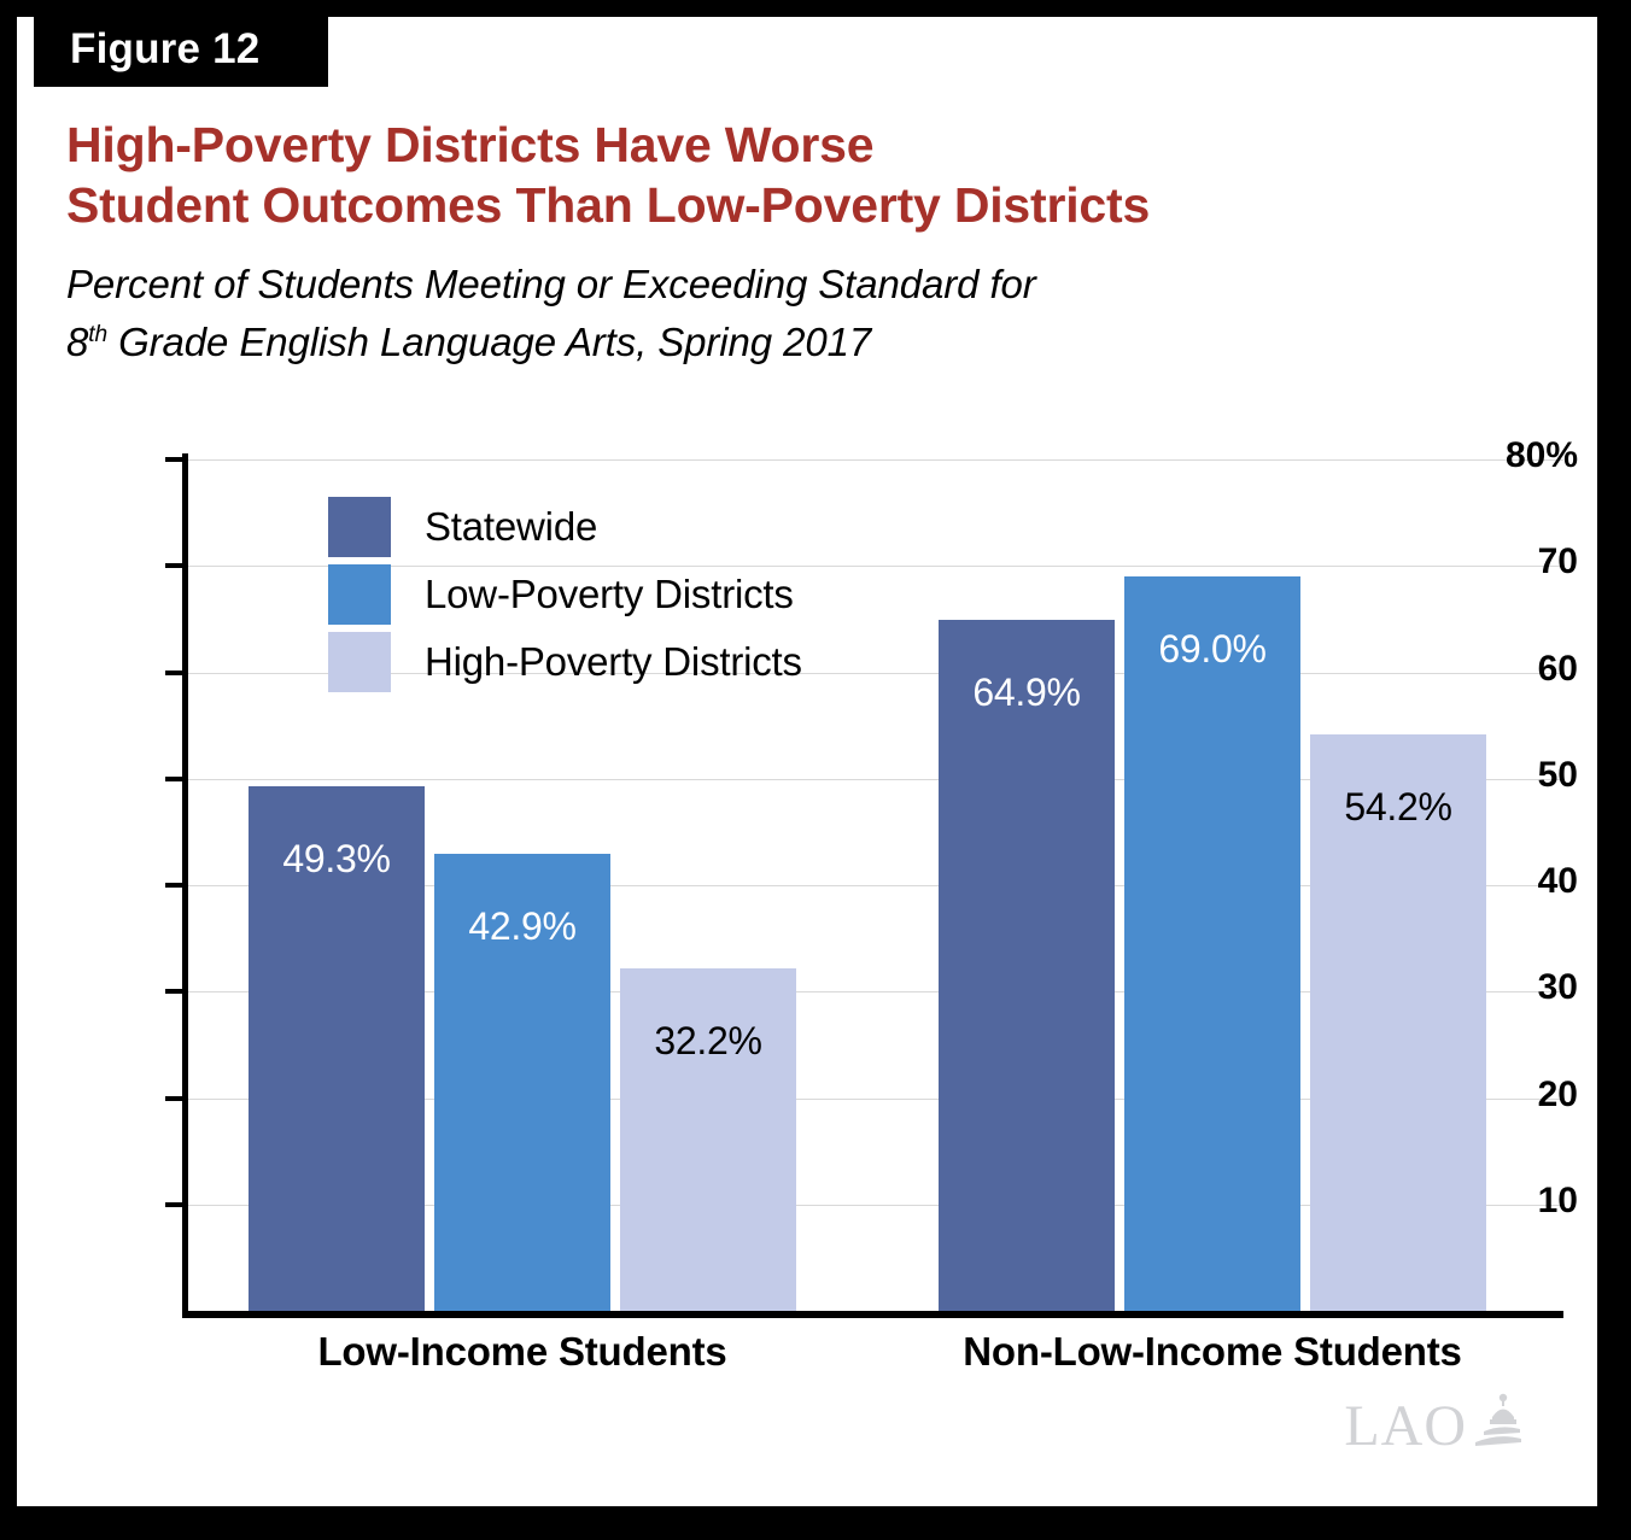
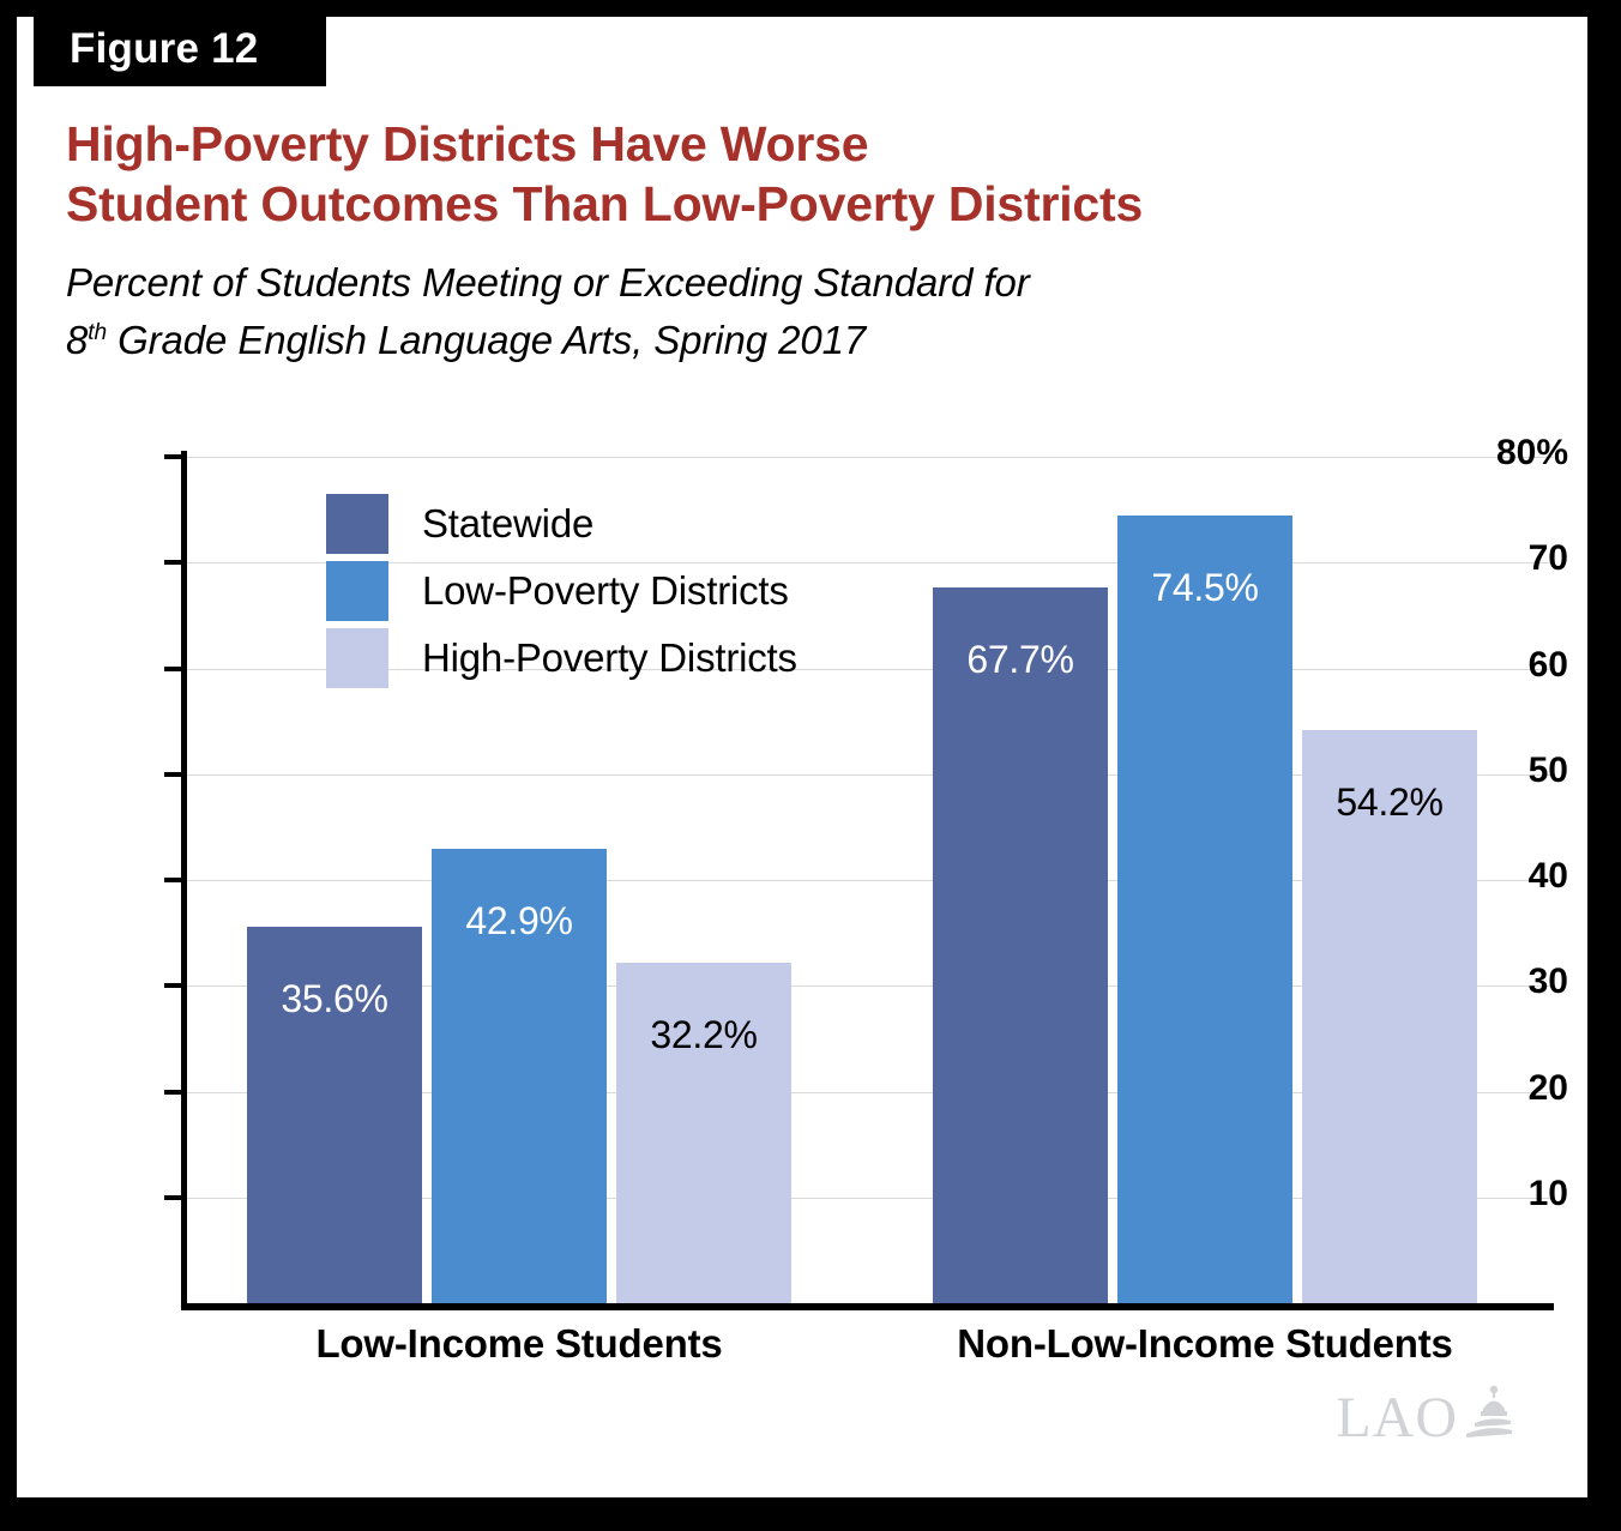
Statewide/Low-Income Students: 49.3% -> 35.6%
Statewide/Non-Low-Income Students: 64.9% -> 67.7%
Low-Poverty Districts/Non-Low-Income Students: 69.0% -> 74.5%
